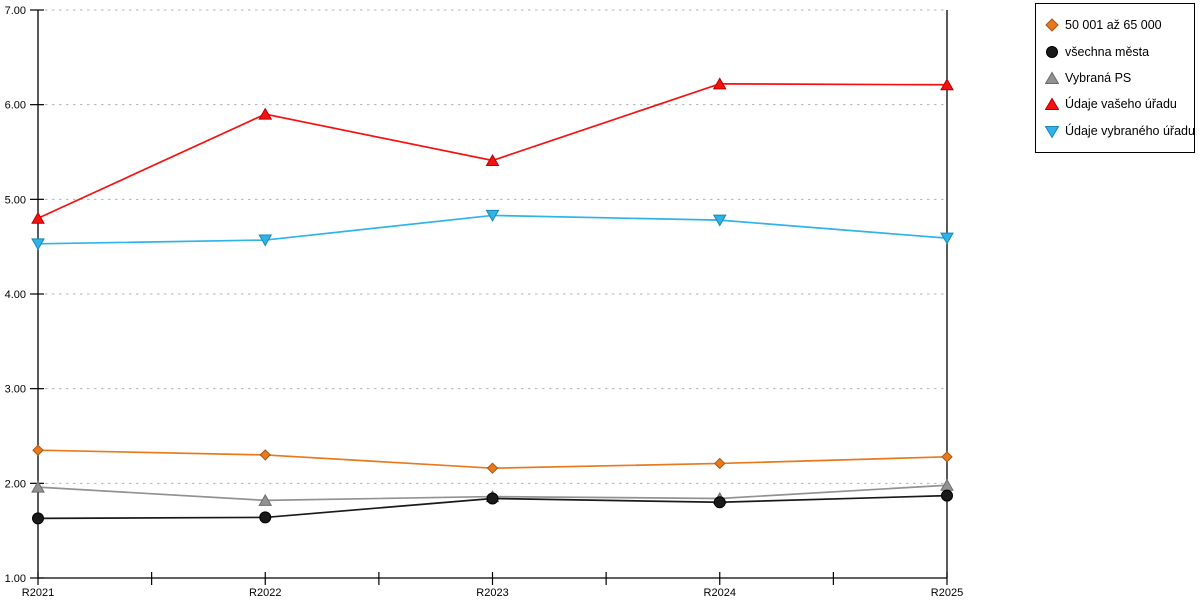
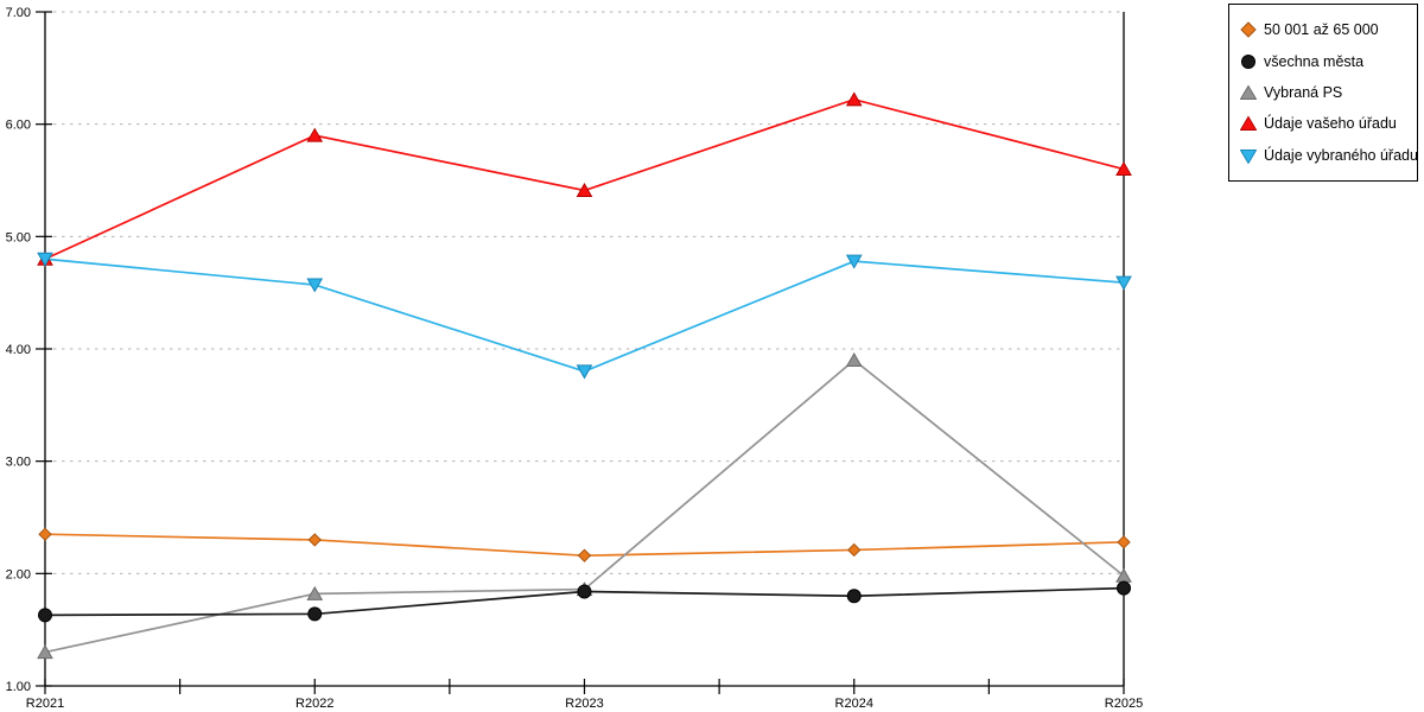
Vybraná PS/R2021: 2.0 -> 1.3
Údaje vybraného úřadu/R2021: 4.5 -> 4.8
Údaje vybraného úřadu/R2023: 4.8 -> 3.8
Vybraná PS/R2024: 1.8 -> 3.9
Údaje vašeho úřadu/R2025: 6.2 -> 5.6
